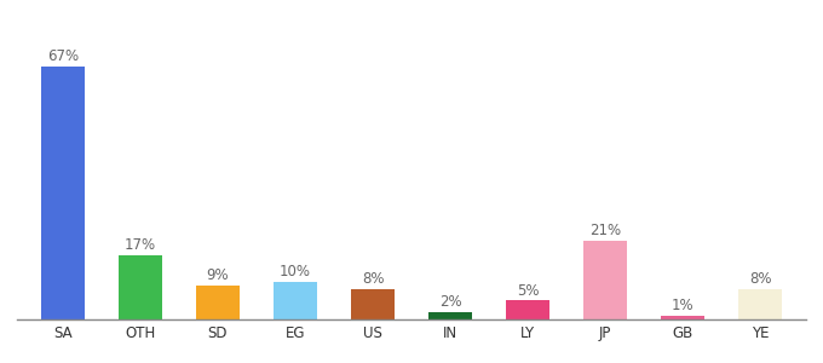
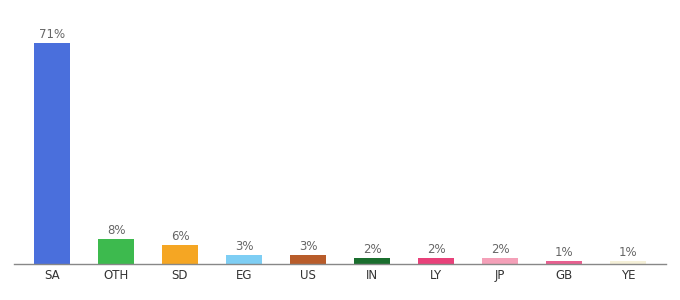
SA: 67% -> 71%
OTH: 17% -> 8%
SD: 9% -> 6%
EG: 10% -> 3%
US: 8% -> 3%
LY: 5% -> 2%
JP: 21% -> 2%
YE: 8% -> 1%
